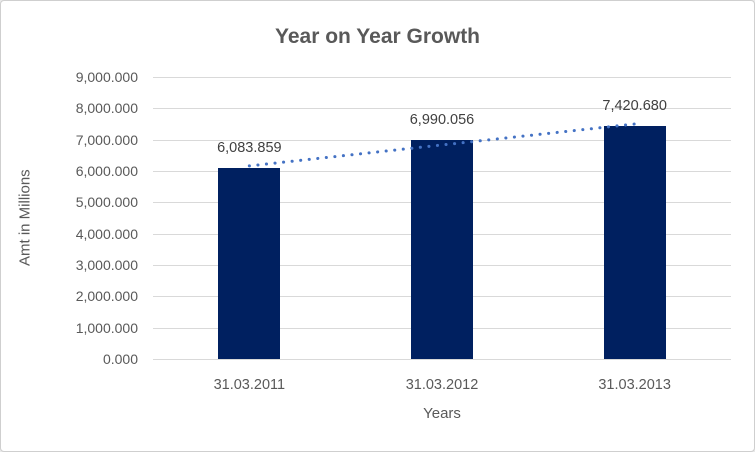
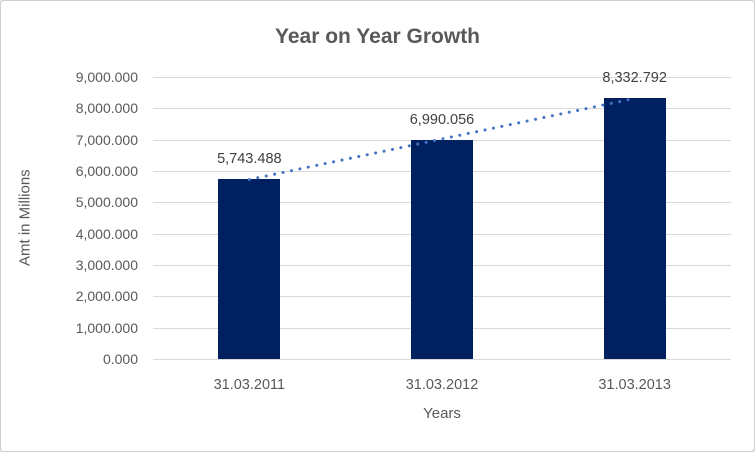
31.03.2011: 6,083.859 -> 5,743.488
31.03.2013: 7,420.680 -> 8,332.792
